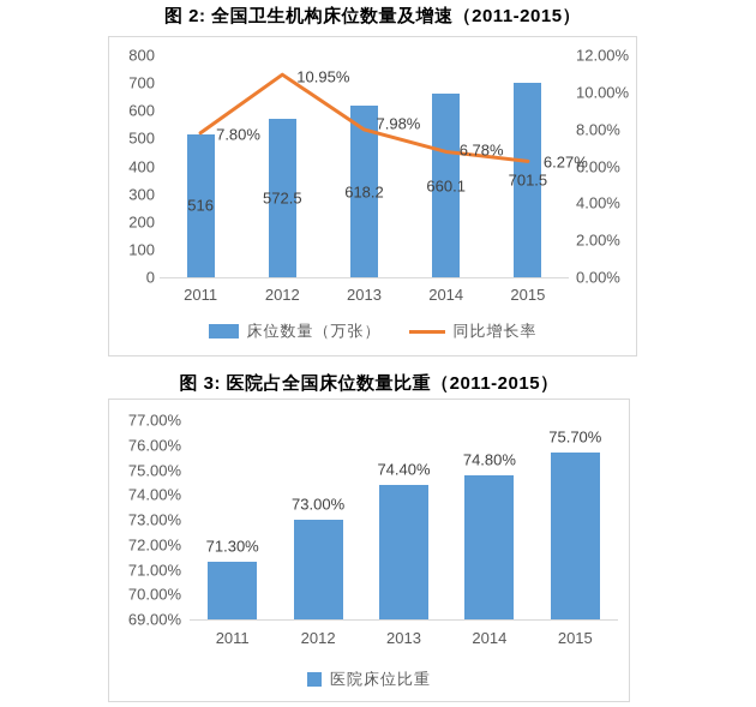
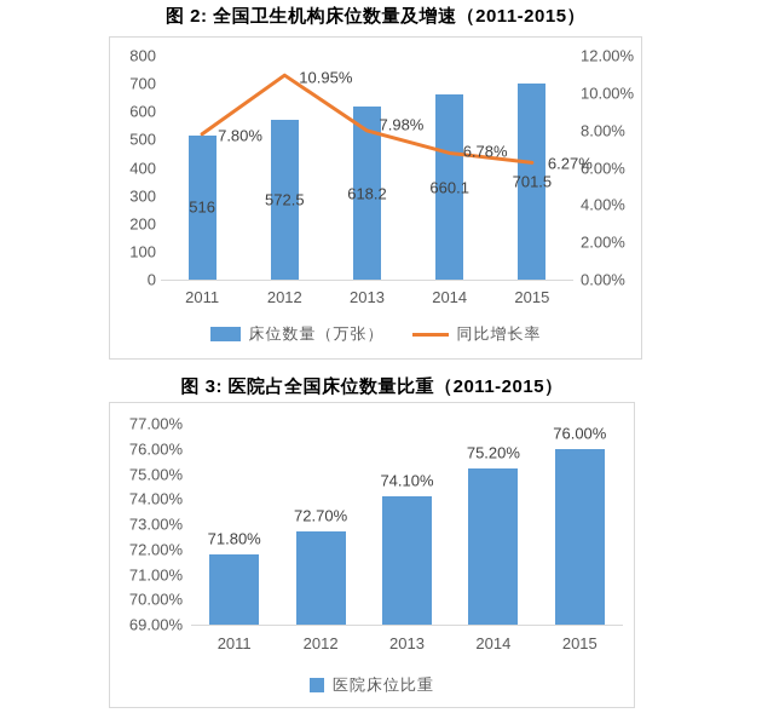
图 3: 医院占全国床位数量比重（2011-2015）/2011: 71.30% -> 71.80%
图 3: 医院占全国床位数量比重（2011-2015）/2012: 73.00% -> 72.70%
图 3: 医院占全国床位数量比重（2011-2015）/2013: 74.40% -> 74.10%
图 3: 医院占全国床位数量比重（2011-2015）/2014: 74.80% -> 75.20%
图 3: 医院占全国床位数量比重（2011-2015）/2015: 75.70% -> 76.00%
